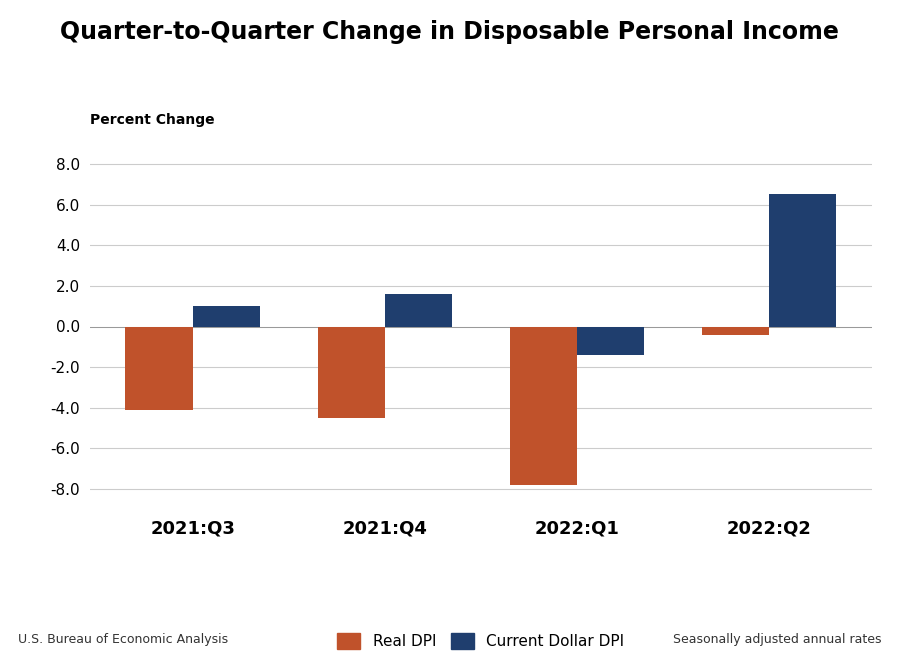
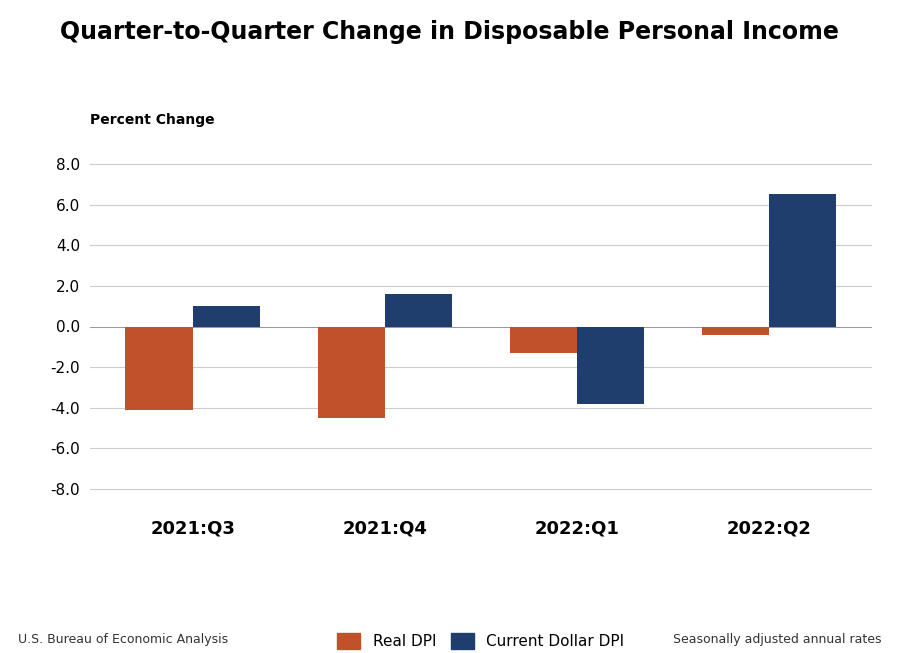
Real DPI/2022:Q1: -7.8 -> -1.3
Current Dollar DPI/2022:Q1: -1.4 -> -3.8
